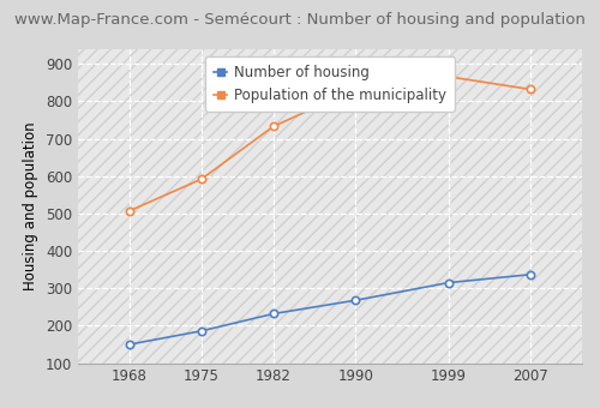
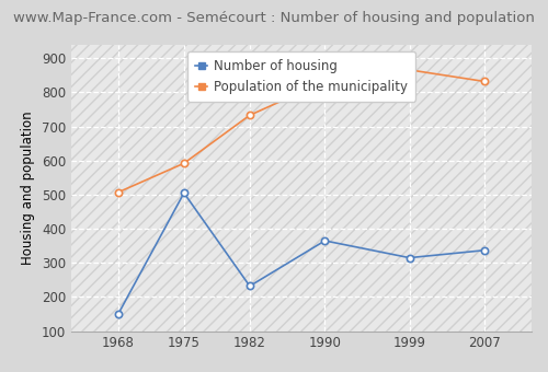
Number of housing/1975: 186 -> 505
Number of housing/1990: 268 -> 365
